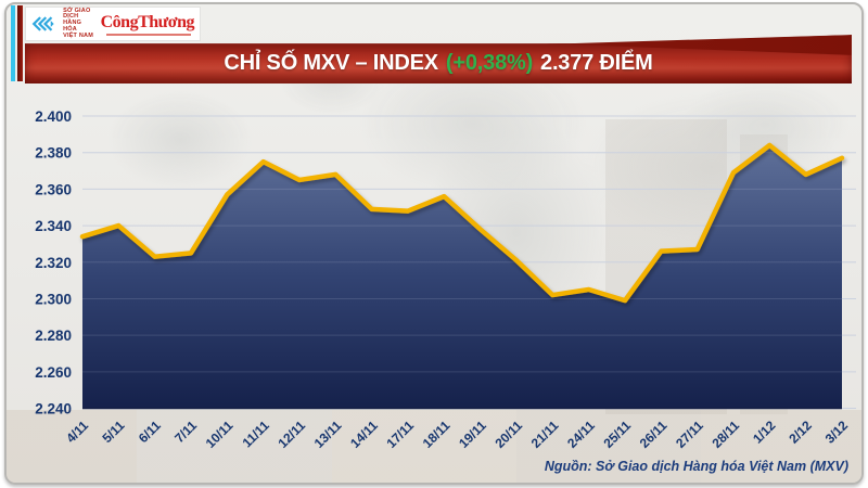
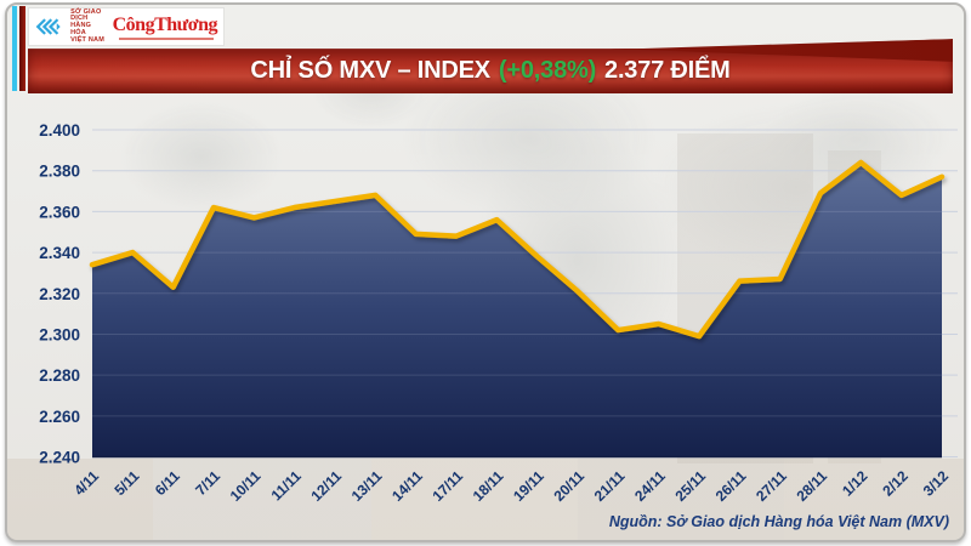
7/11: 2325 -> 2362
11/11: 2375 -> 2362
